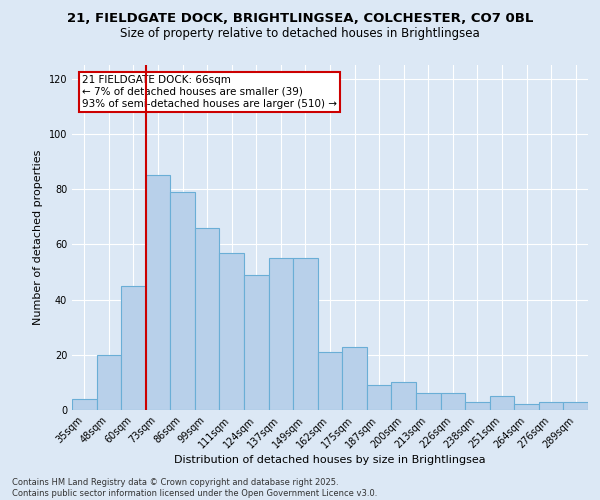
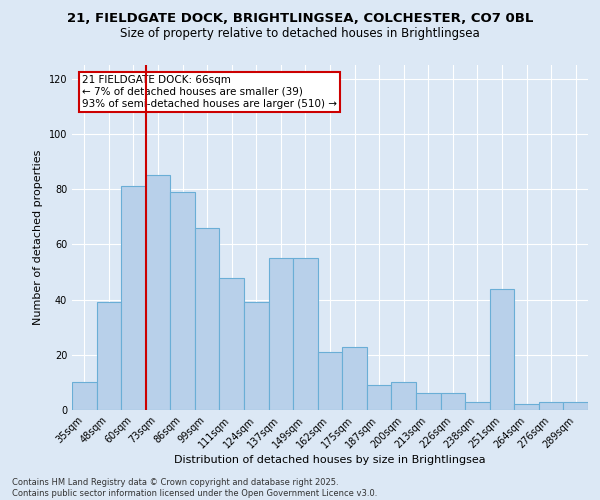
35sqm: 4 -> 10
48sqm: 20 -> 39
60sqm: 45 -> 81
111sqm: 57 -> 48
124sqm: 49 -> 39
251sqm: 5 -> 44
